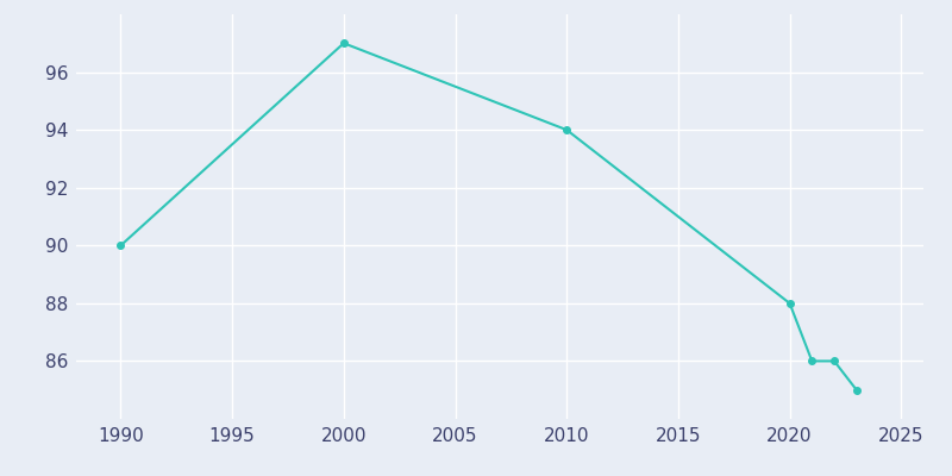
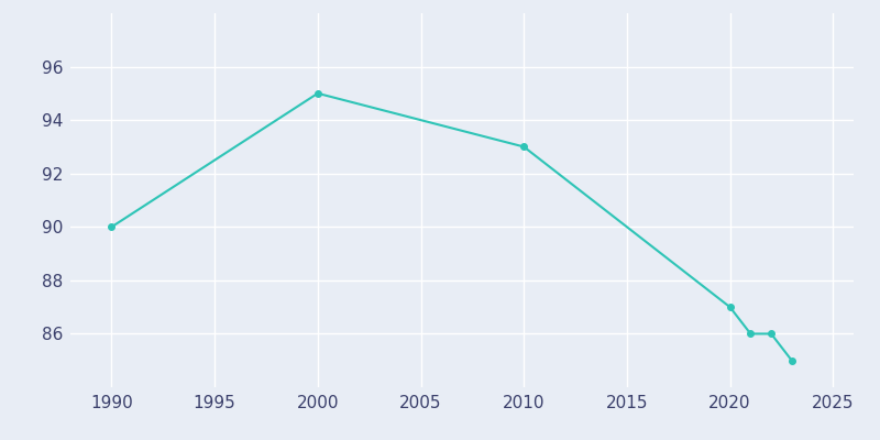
2000: 97 -> 95
2010: 94 -> 93
2020: 88 -> 87
